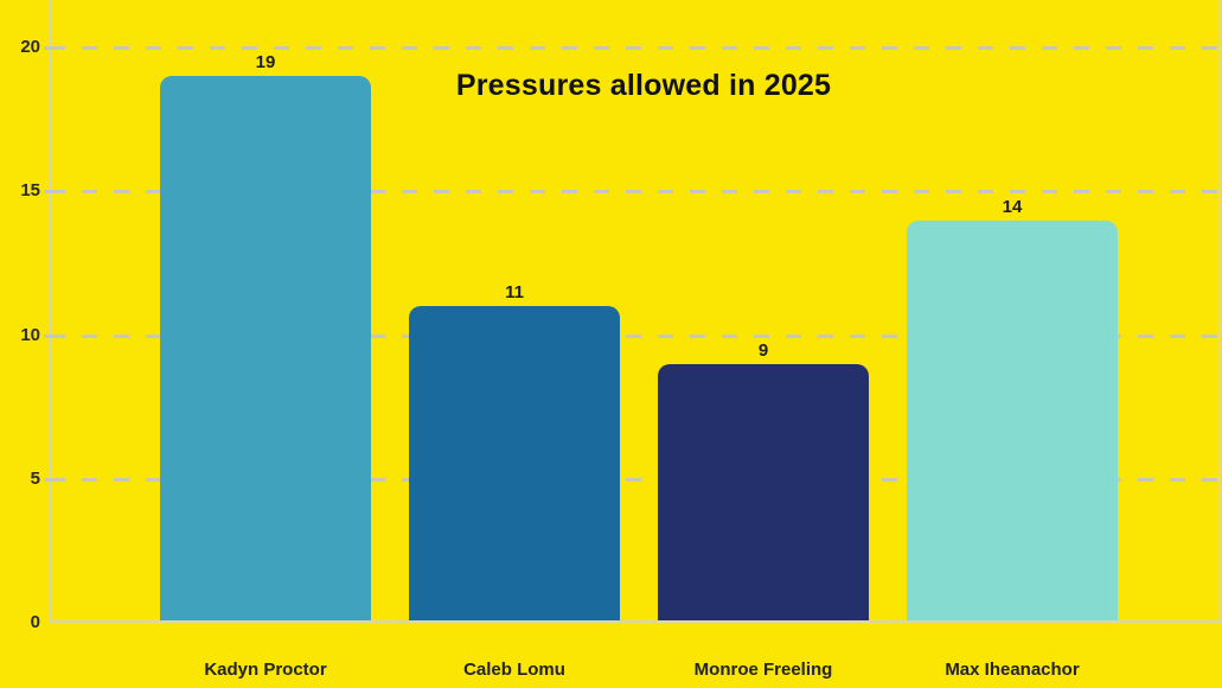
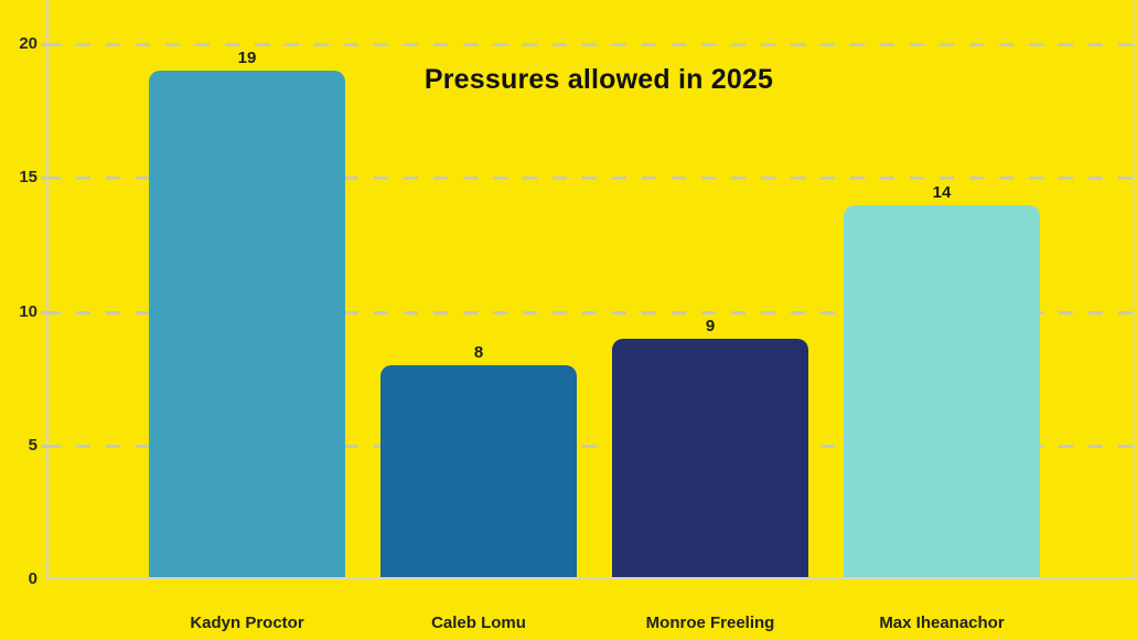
Caleb Lomu: 11 -> 8
